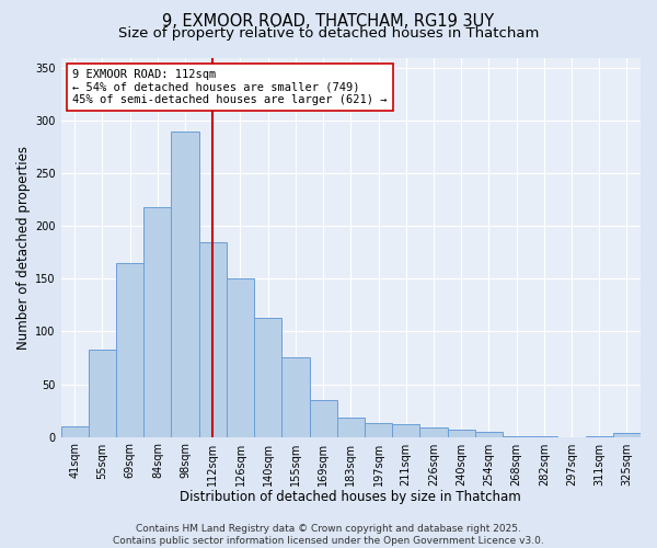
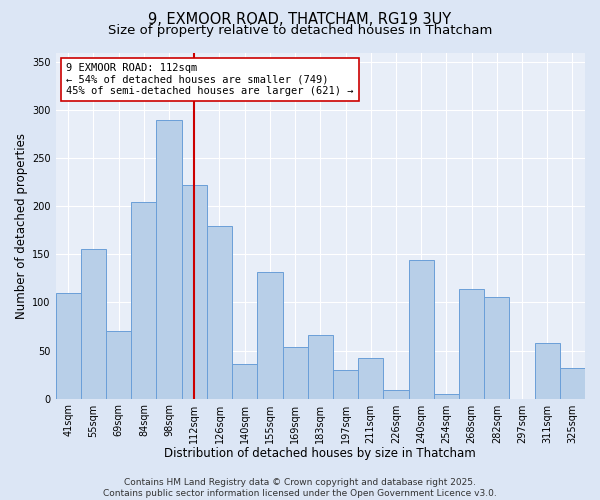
41sqm: 10 -> 110
55sqm: 83 -> 156
69sqm: 165 -> 70
84sqm: 218 -> 204
112sqm: 185 -> 222
126sqm: 150 -> 180
140sqm: 113 -> 36
155sqm: 75 -> 132
169sqm: 35 -> 54
183sqm: 18 -> 66
197sqm: 13 -> 30
211sqm: 12 -> 42
240sqm: 7 -> 144
268sqm: 1 -> 114
282sqm: 1 -> 106
311sqm: 1 -> 58
325sqm: 4 -> 32
